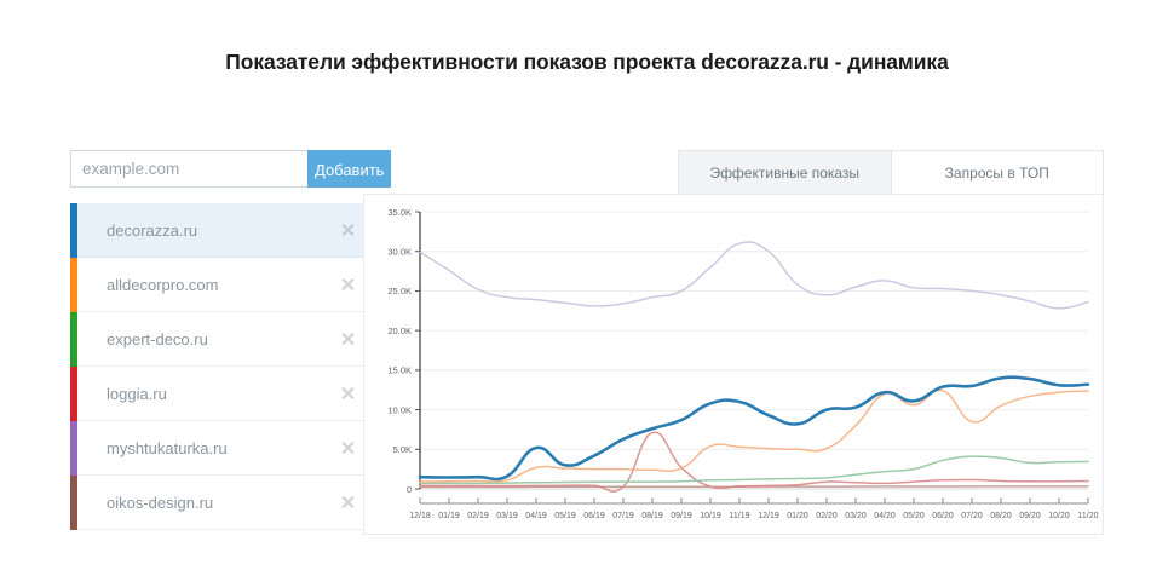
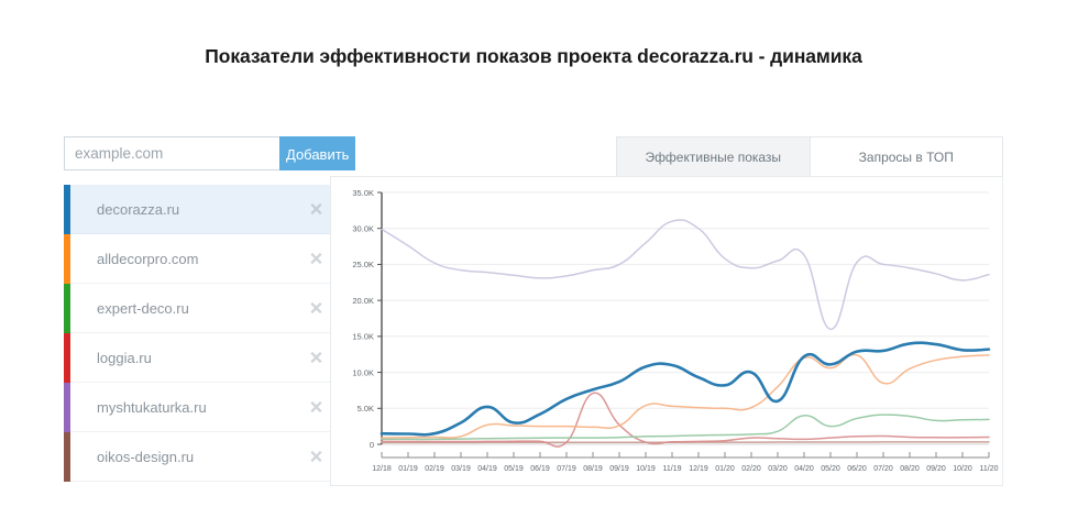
decorazza.ru/03/19: 2K -> 3K
decorazza.ru/03/20: 10K -> 6K
expert-deco.ru/04/20: 2K -> 4K
myshtukaturka.ru/05/20: 25K -> 16K
